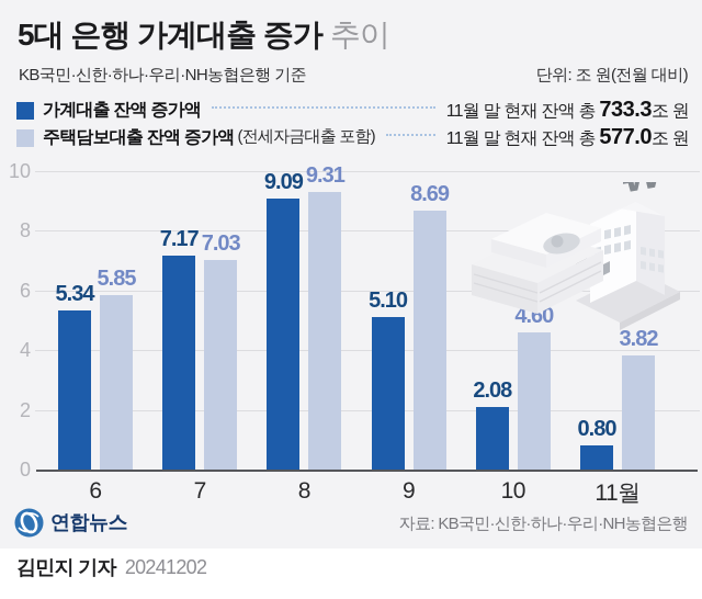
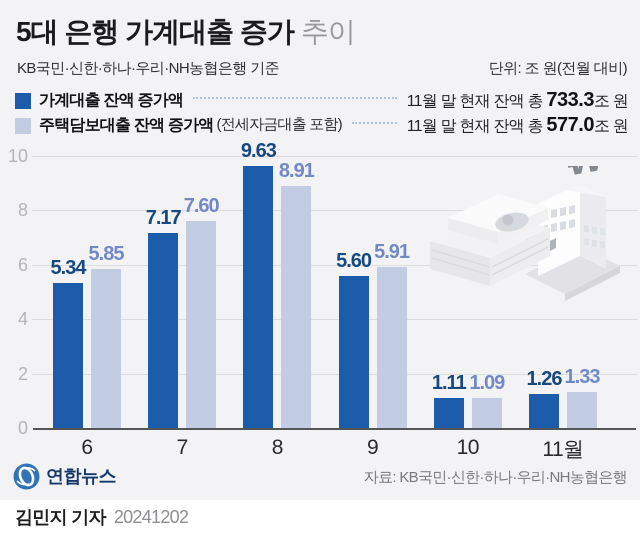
주택담보대출 잔액 증가액(전세자금대출 포함)/7: 7.03 -> 7.60
가계대출 잔액 증가액/8: 9.09 -> 9.63
주택담보대출 잔액 증가액(전세자금대출 포함)/8: 9.31 -> 8.91
가계대출 잔액 증가액/9: 5.10 -> 5.60
주택담보대출 잔액 증가액(전세자금대출 포함)/9: 8.69 -> 5.91
가계대출 잔액 증가액/10: 2.08 -> 1.11
주택담보대출 잔액 증가액(전세자금대출 포함)/10: 4.60 -> 1.09
가계대출 잔액 증가액/11월: 0.80 -> 1.26
주택담보대출 잔액 증가액(전세자금대출 포함)/11월: 3.82 -> 1.33
